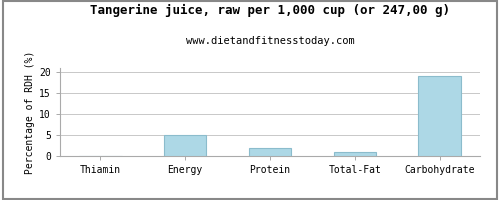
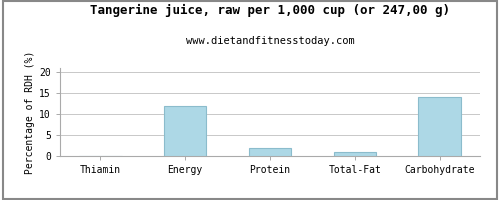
Energy: 5 -> 12
Carbohydrate: 19 -> 14
